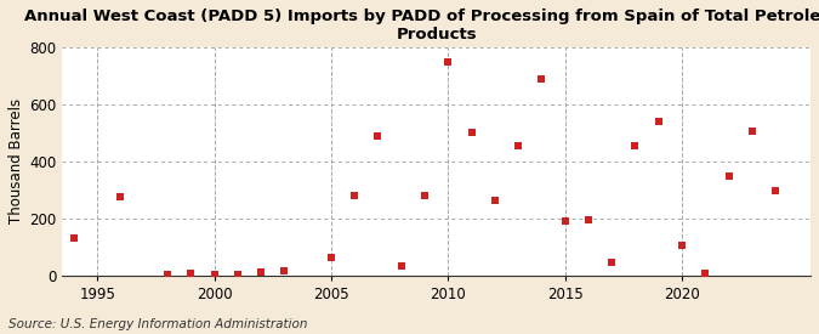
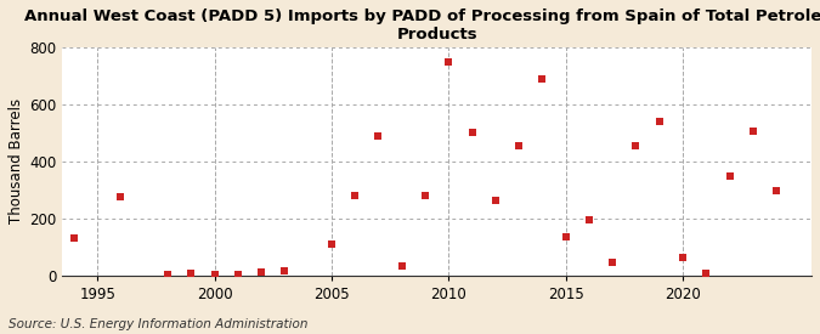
2005: 65 -> 110
2015: 190 -> 135
2020: 105 -> 65
